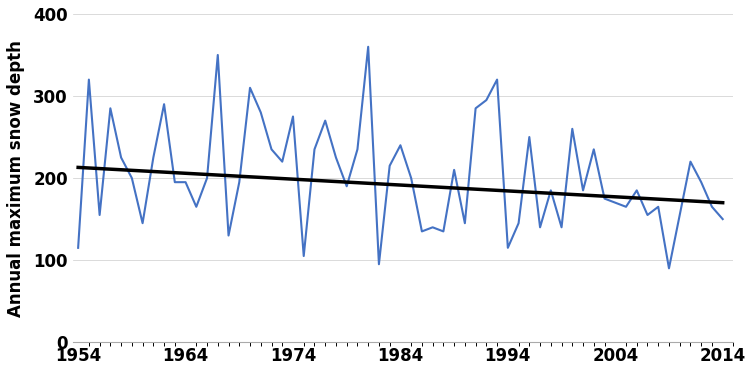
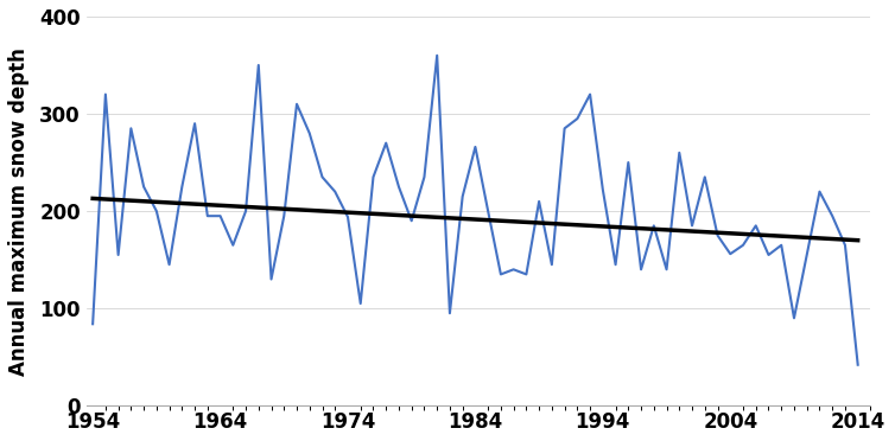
1954: 115 -> 84
1974: 275 -> 194
1984: 240 -> 266
1994: 115 -> 222
2004: 170 -> 156
2014: 150 -> 42
